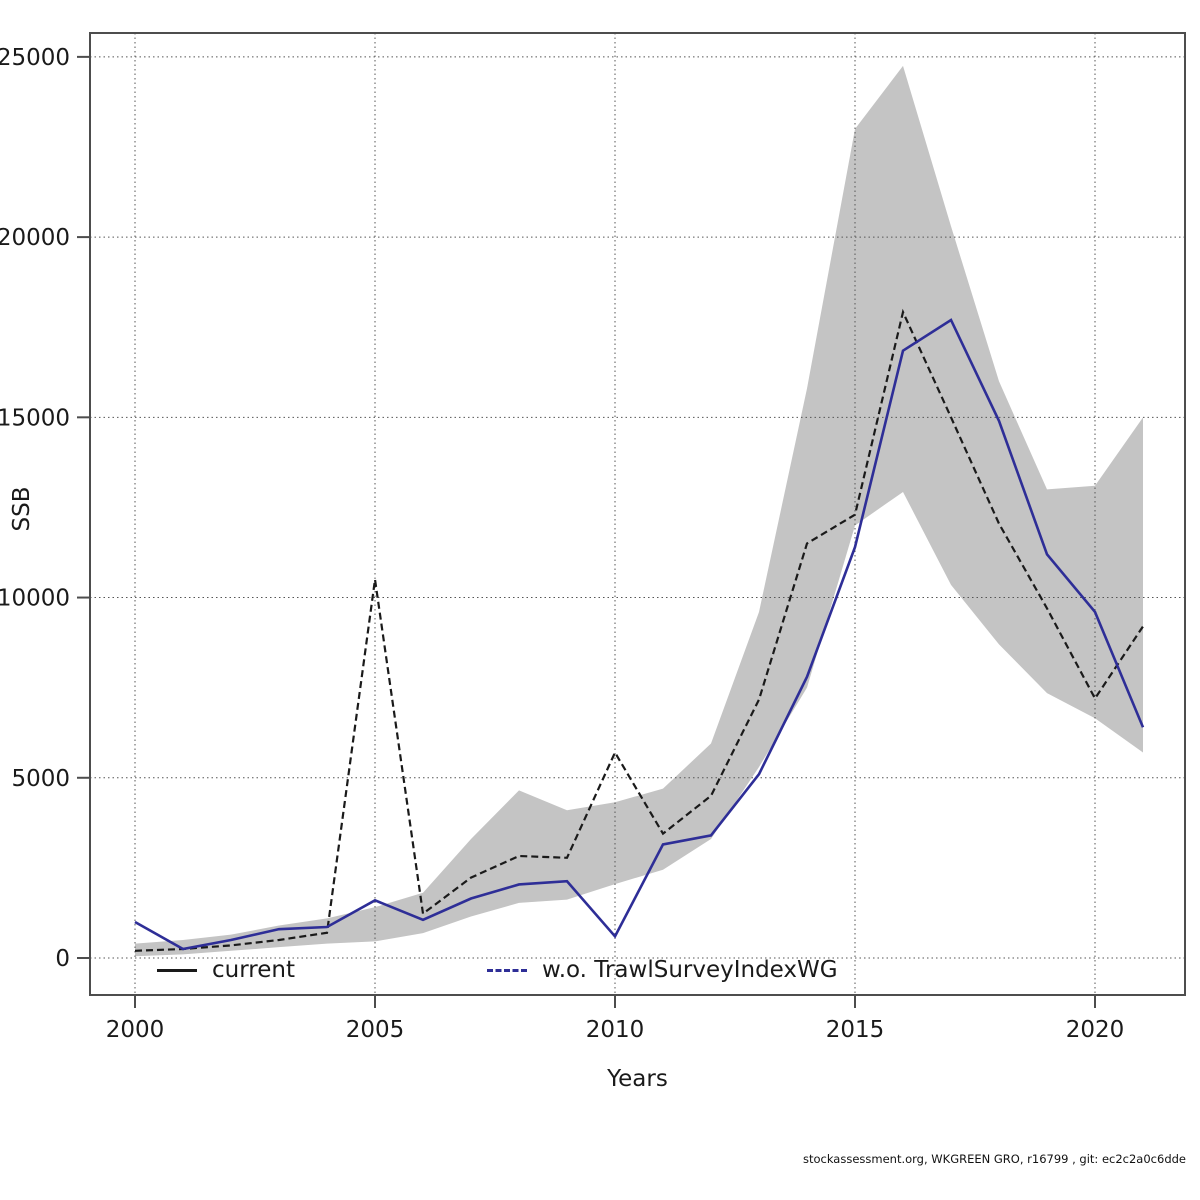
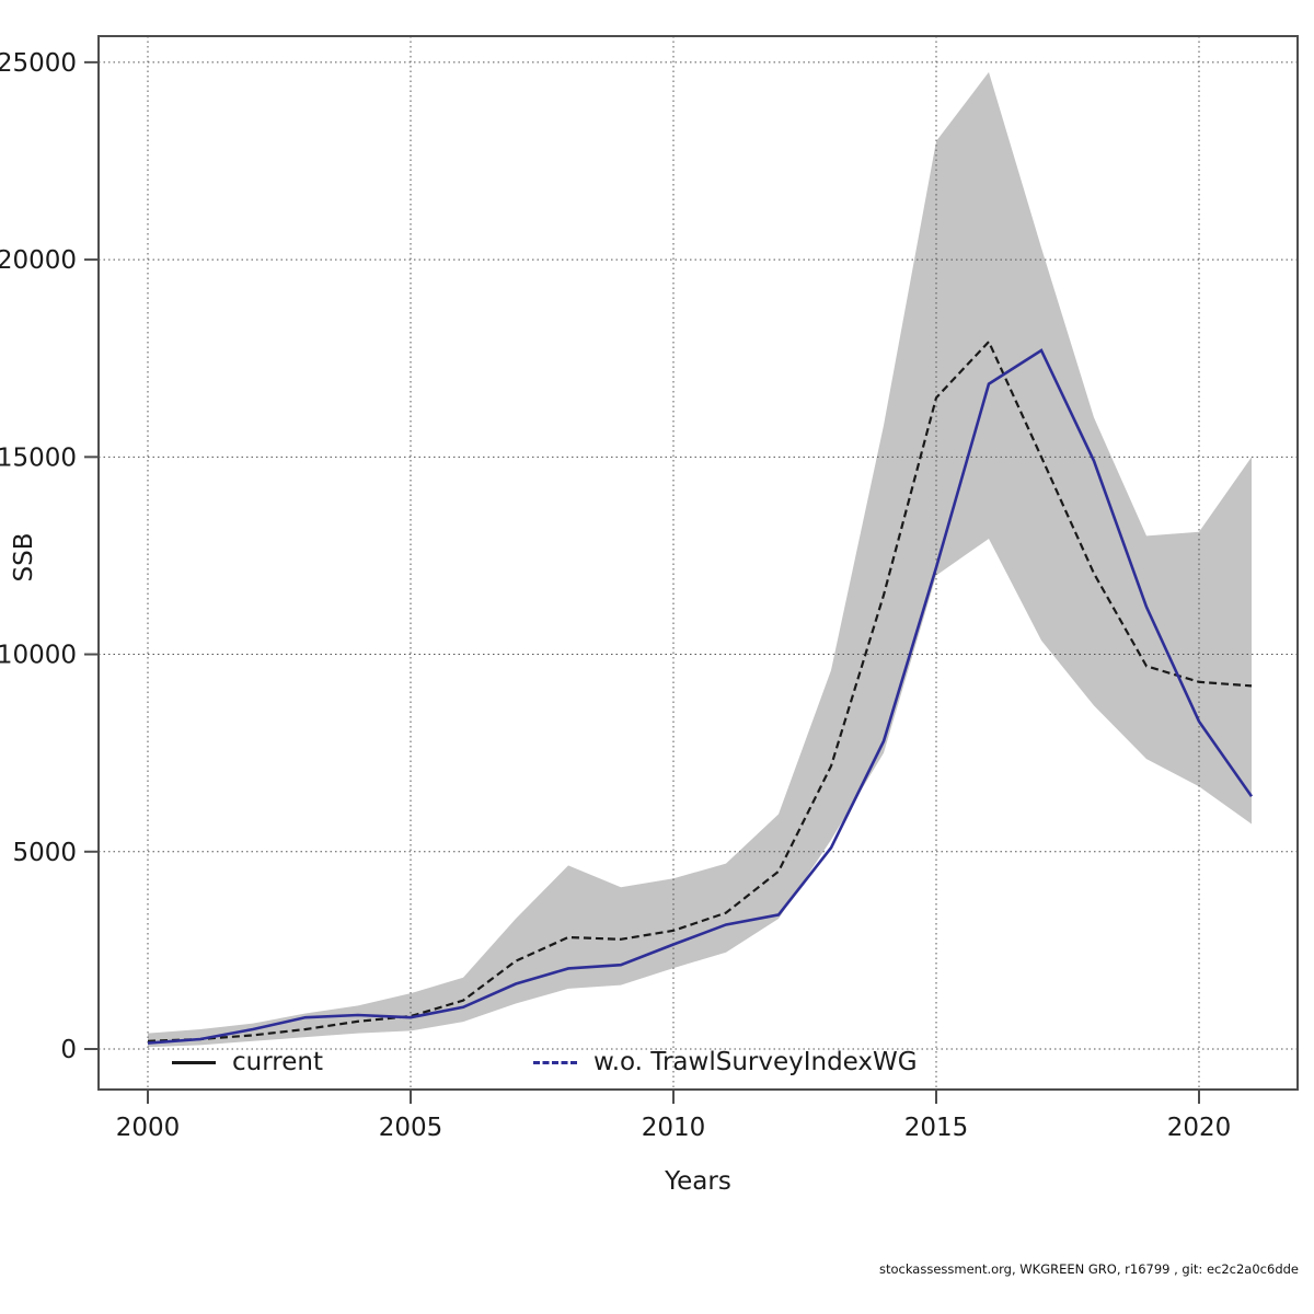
w.o. TrawlSurveyIndexWG/2000: 1000 -> 200
current/2005: 10500 -> 800
w.o. TrawlSurveyIndexWG/2005: 1600 -> 800
current/2010: 5700 -> 3000
w.o. TrawlSurveyIndexWG/2010: 600 -> 2600
current/2015: 12300 -> 16500
w.o. TrawlSurveyIndexWG/2015: 11400 -> 12200
current/2020: 7200 -> 9300
w.o. TrawlSurveyIndexWG/2020: 9600 -> 8300
